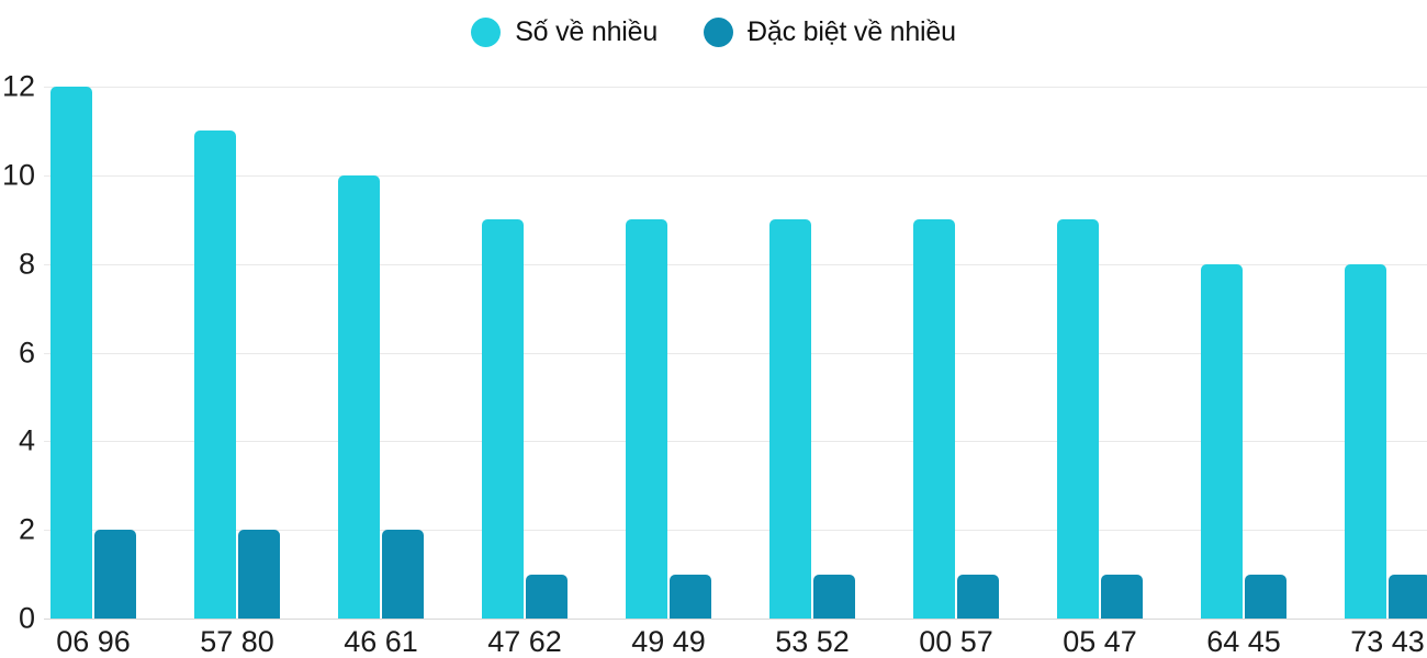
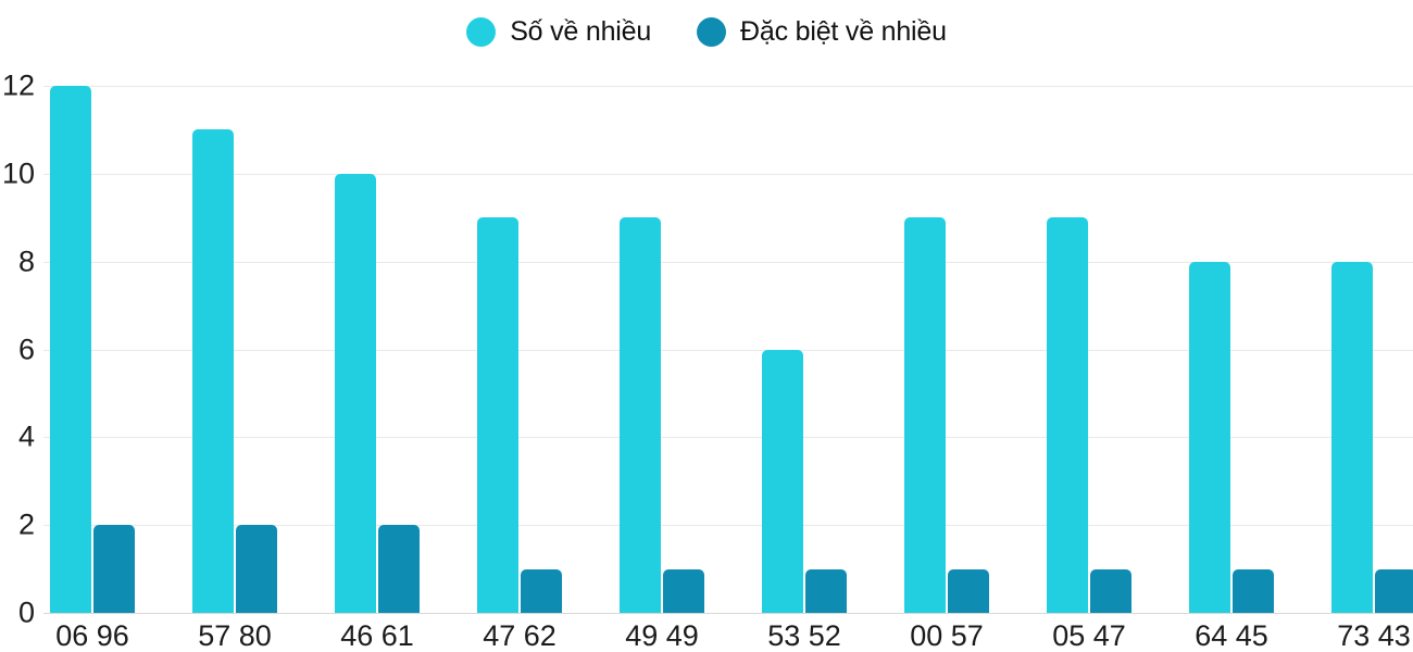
Số về nhiều/53 52: 9 -> 6
